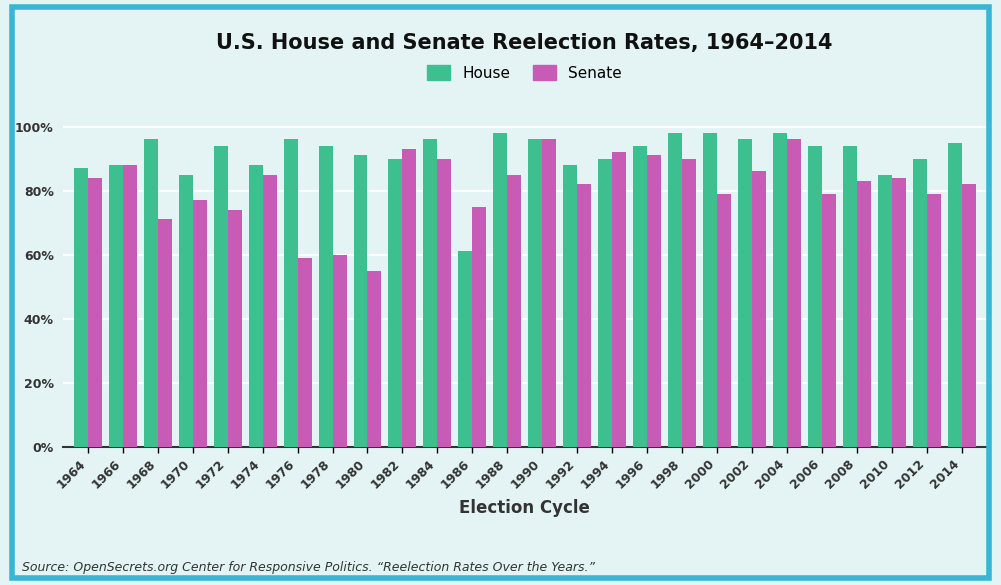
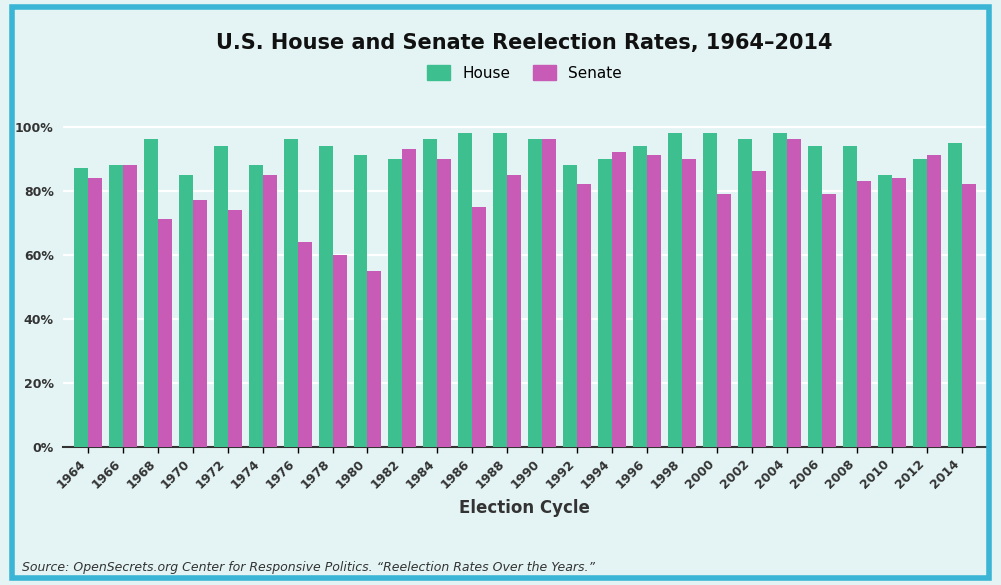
Senate/1976: 59% -> 64%
House/1986: 61% -> 98%
Senate/2012: 79% -> 91%
